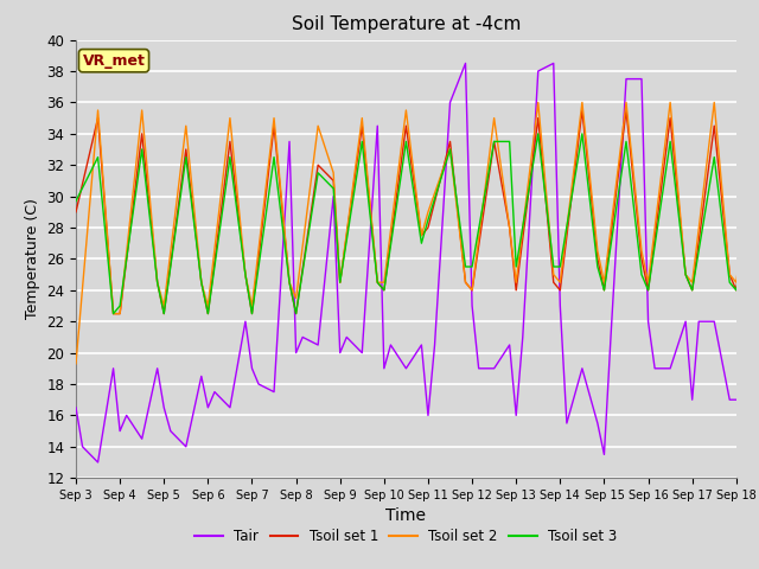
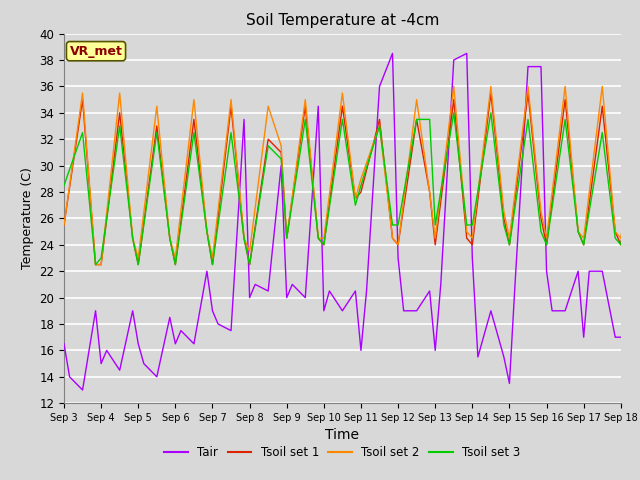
Tsoil set 1/Sep 3: 29.0 -> 25.5
Tsoil set 2/Sep 3: 19.3 -> 25.5
Tsoil set 3/Sep 3: 29.7 -> 28.5
